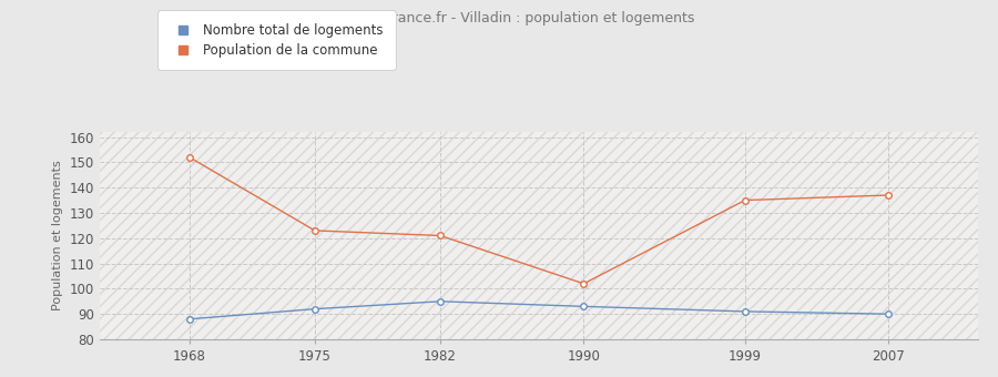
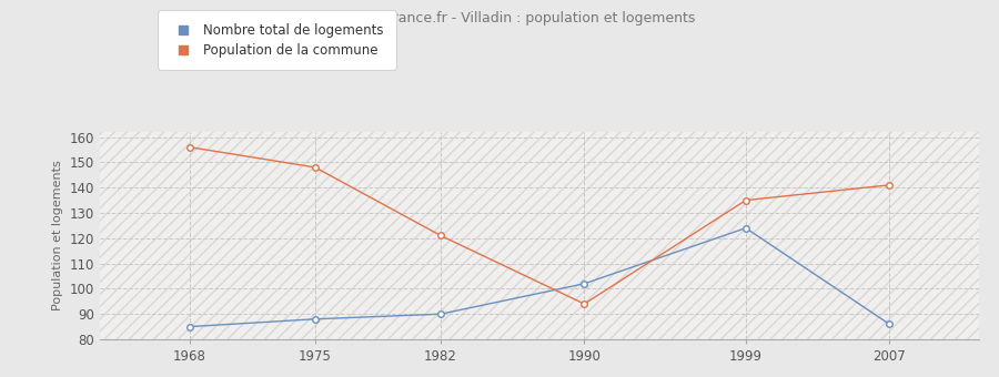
Nombre total de logements/1968: 88 -> 85
Population de la commune/1968: 152 -> 156
Nombre total de logements/1975: 92 -> 88
Population de la commune/1975: 123 -> 148
Nombre total de logements/1982: 95 -> 90
Nombre total de logements/1990: 93 -> 102
Population de la commune/1990: 102 -> 94
Nombre total de logements/1999: 91 -> 124
Nombre total de logements/2007: 90 -> 86
Population de la commune/2007: 137 -> 141
